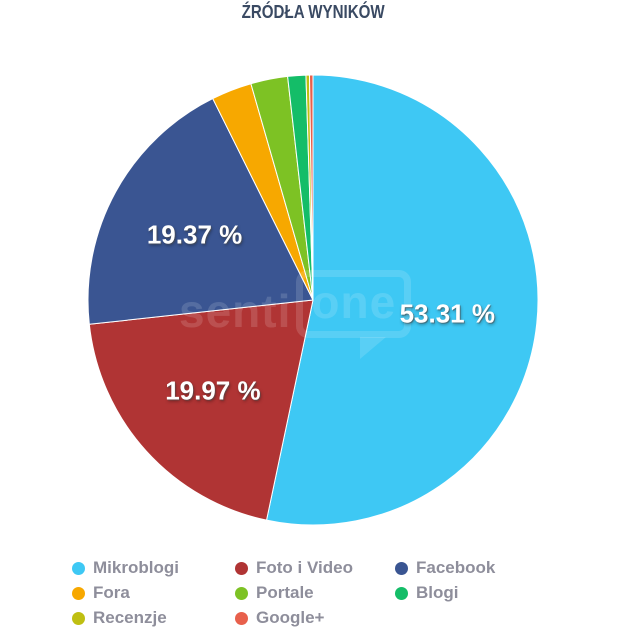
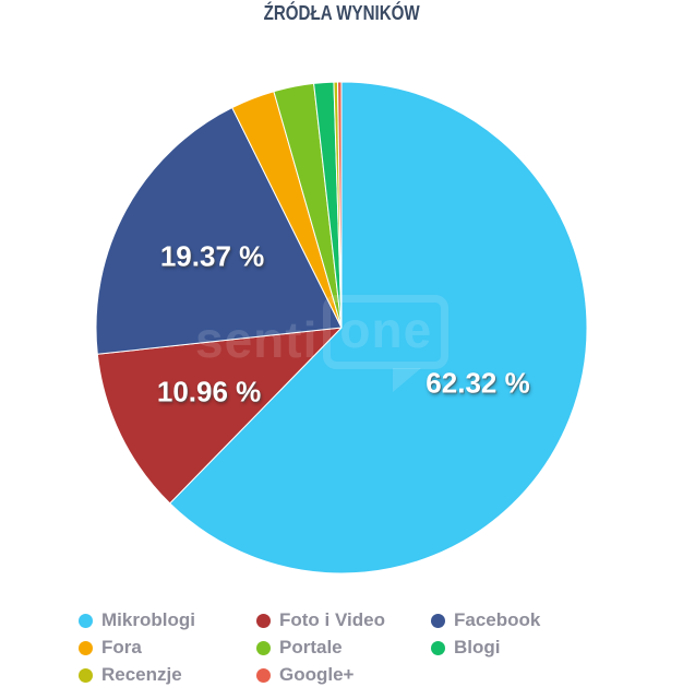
Mikroblogi: 53.31 -> 62.32
Foto i Video: 19.97 -> 10.96
